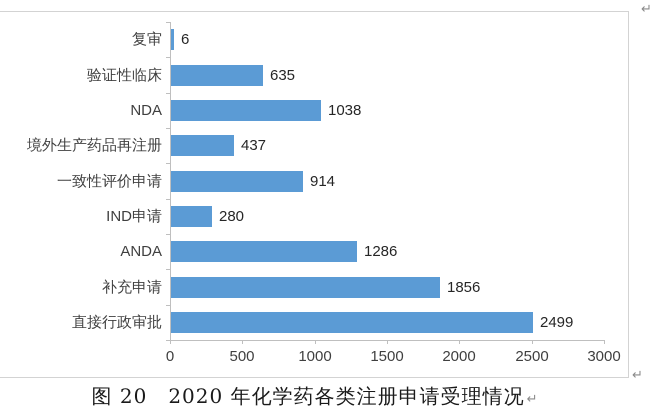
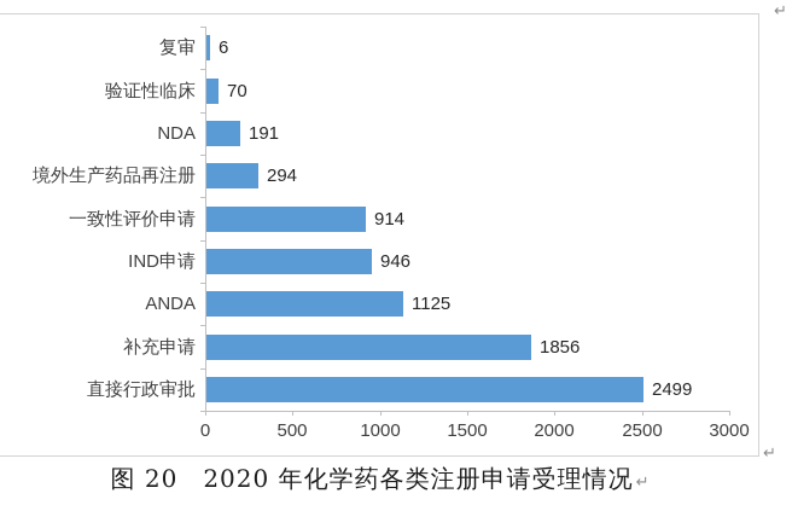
验证性临床: 635 -> 70
NDA: 1038 -> 191
境外生产药品再注册: 437 -> 294
IND申请: 280 -> 946
ANDA: 1286 -> 1125
